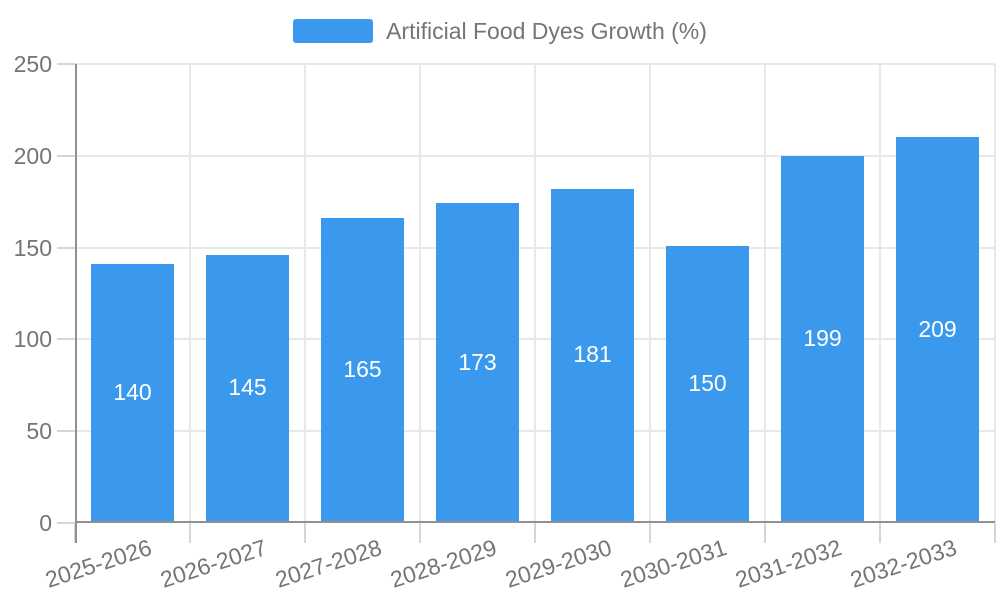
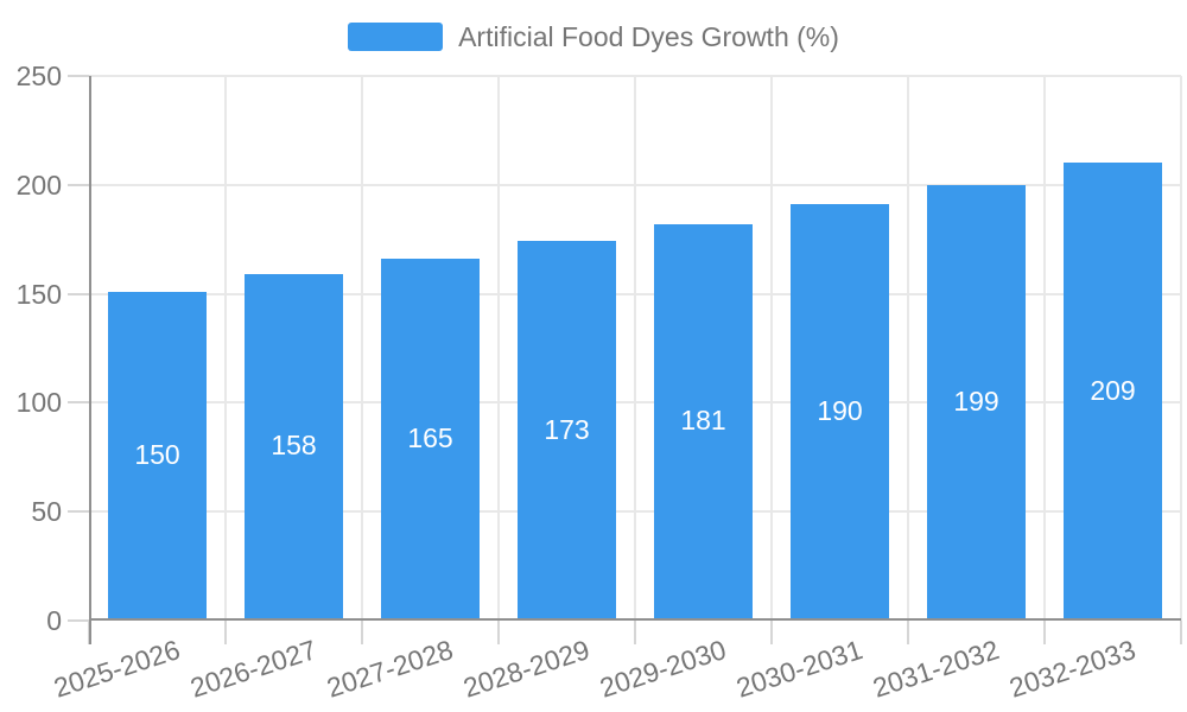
2025-2026: 140 -> 150
2026-2027: 145 -> 158
2030-2031: 150 -> 190
